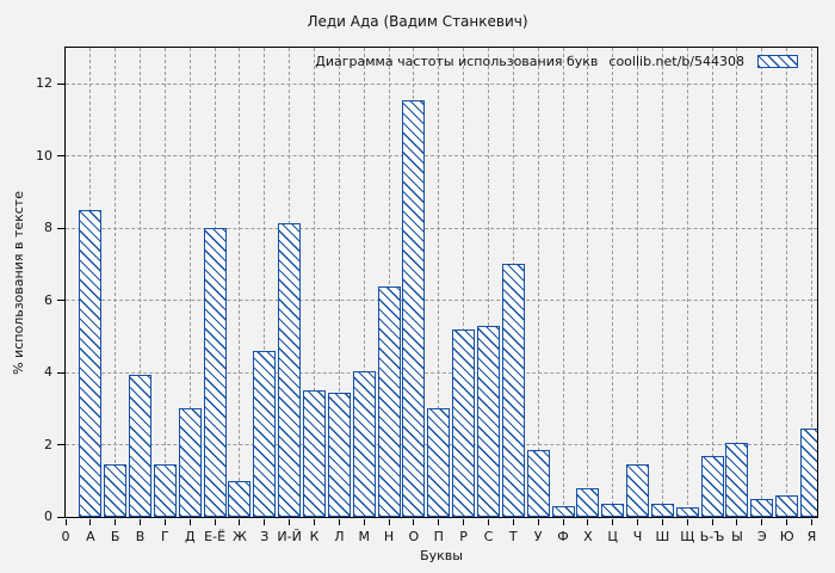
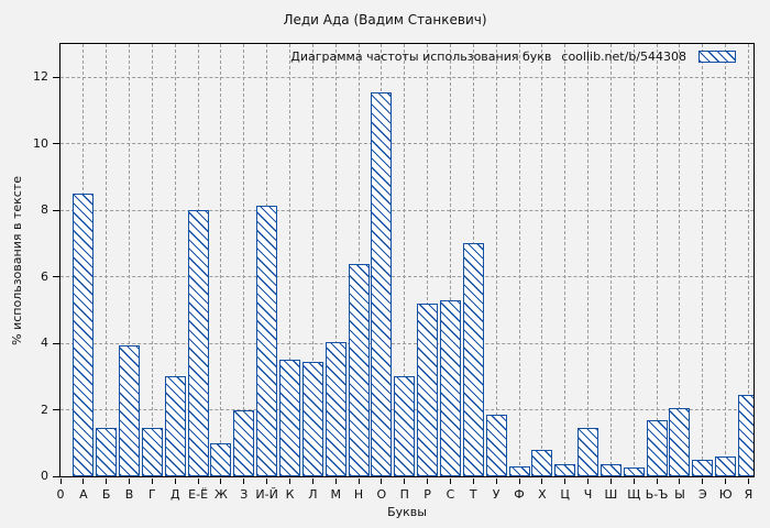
З: 4.6 -> 2.0
